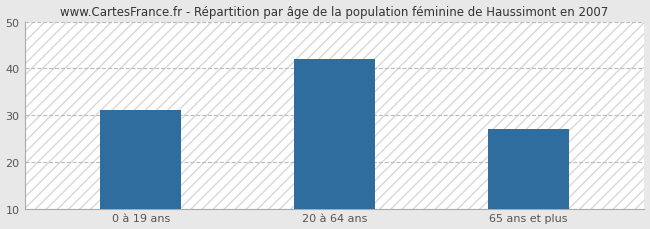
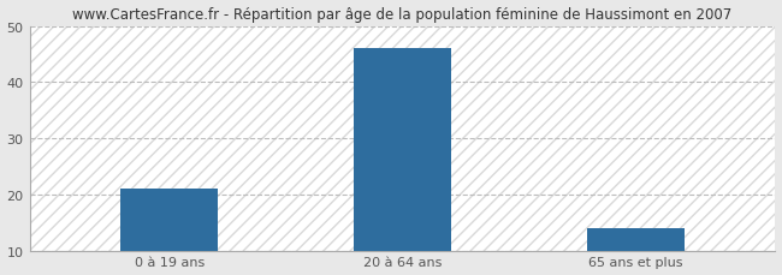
0 à 19 ans: 31 -> 21
20 à 64 ans: 42 -> 46
65 ans et plus: 27 -> 14
